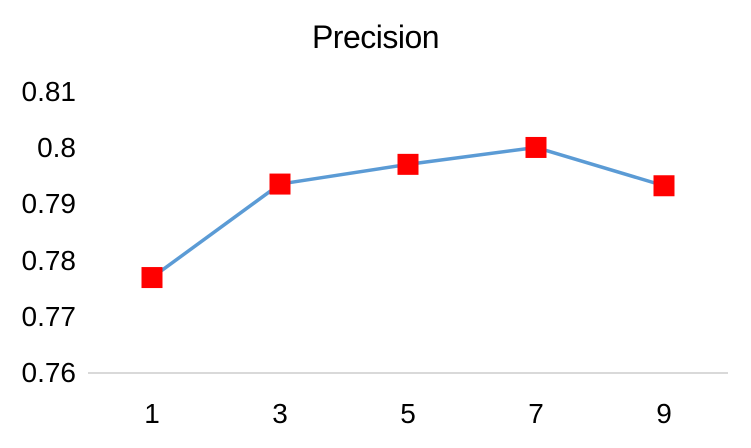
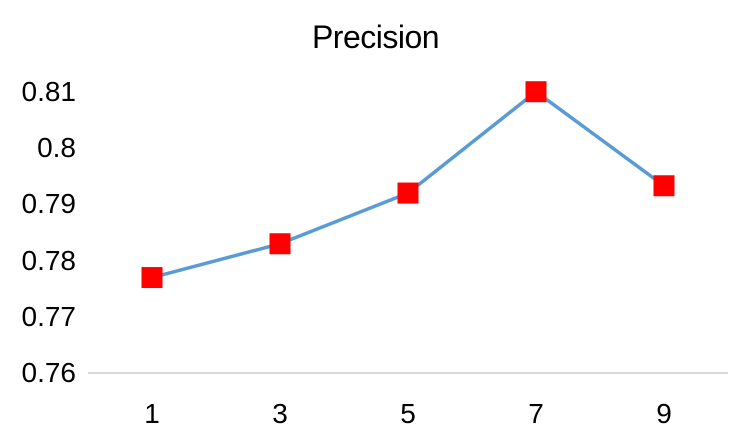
3: 0.794 -> 0.783
5: 0.797 -> 0.792
7: 0.800 -> 0.810
